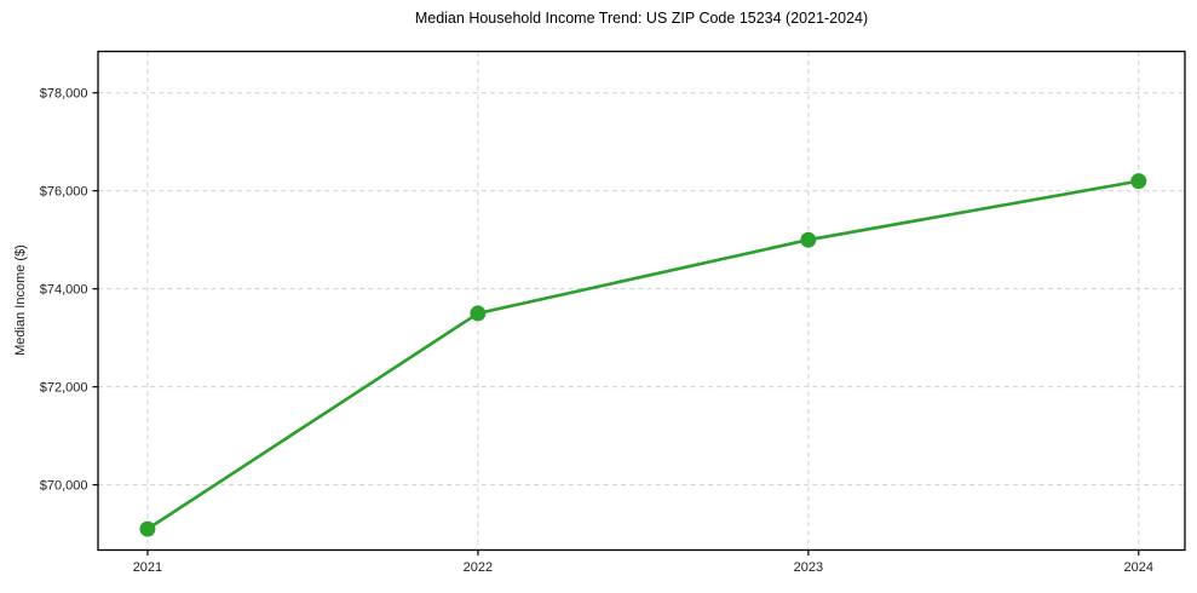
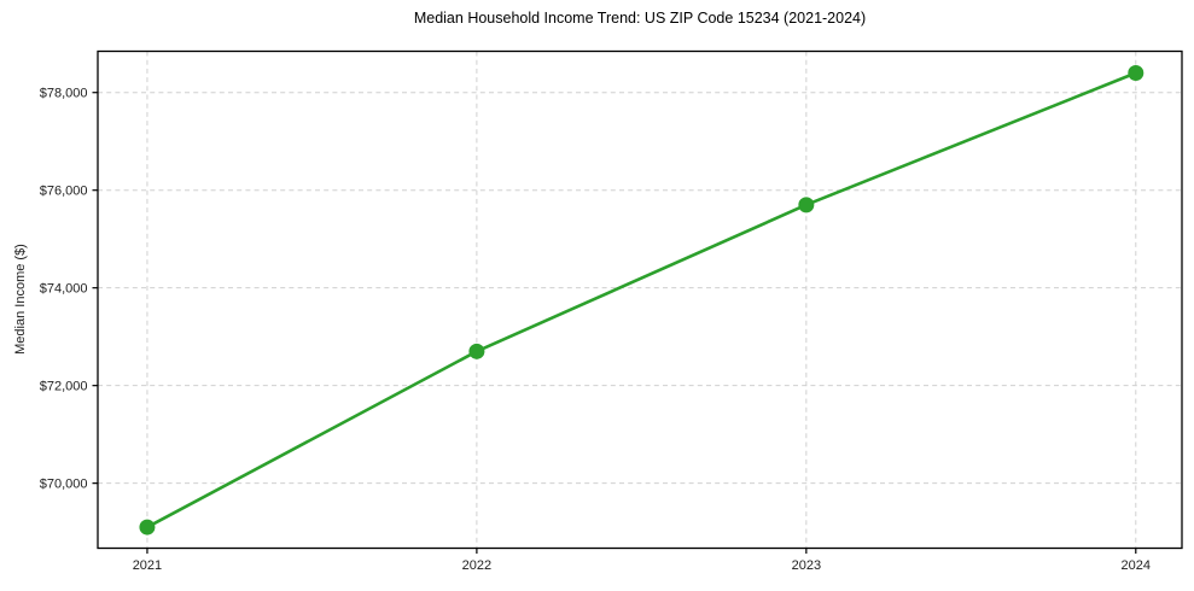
2022: $73500 -> $72700
2023: $75000 -> $75700
2024: $76200 -> $78400
